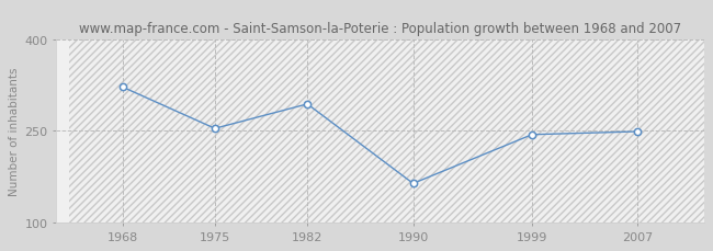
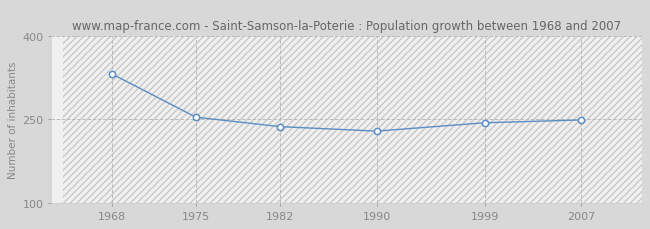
1968: 322 -> 332
1982: 294 -> 237
1990: 164 -> 229
